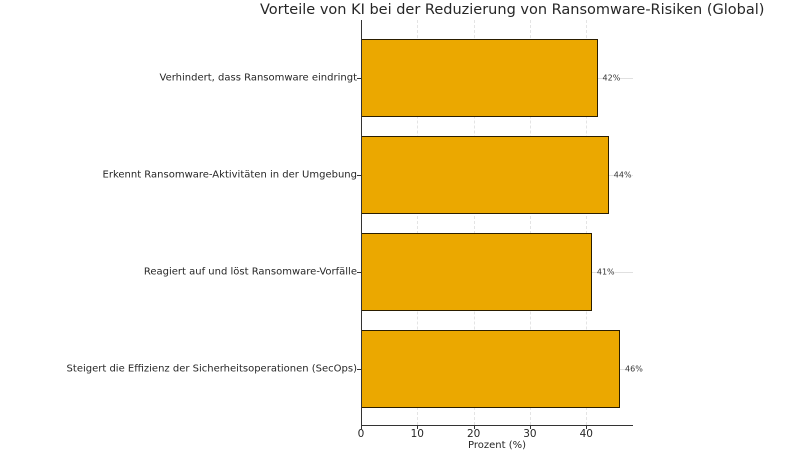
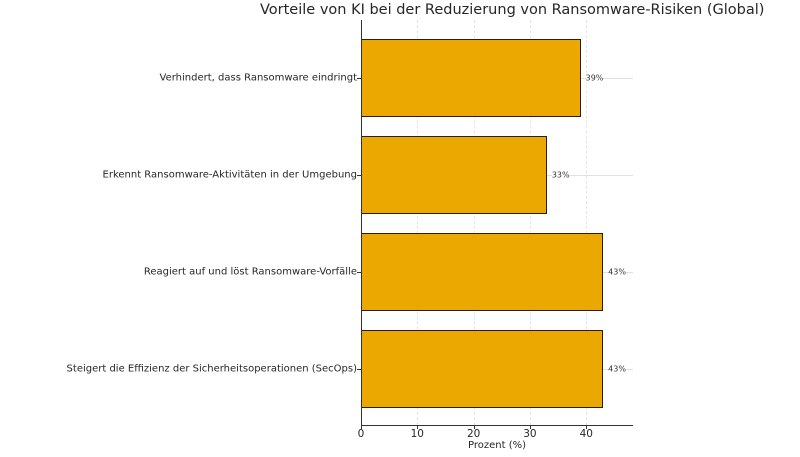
Verhindert, dass Ransomware eindringt: 42% -> 39%
Erkennt Ransomware-Aktivitäten in der Umgebung: 44% -> 33%
Reagiert auf und löst Ransomware-Vorfälle: 41% -> 43%
Steigert die Effizienz der Sicherheitsoperationen (SecOps): 46% -> 43%
